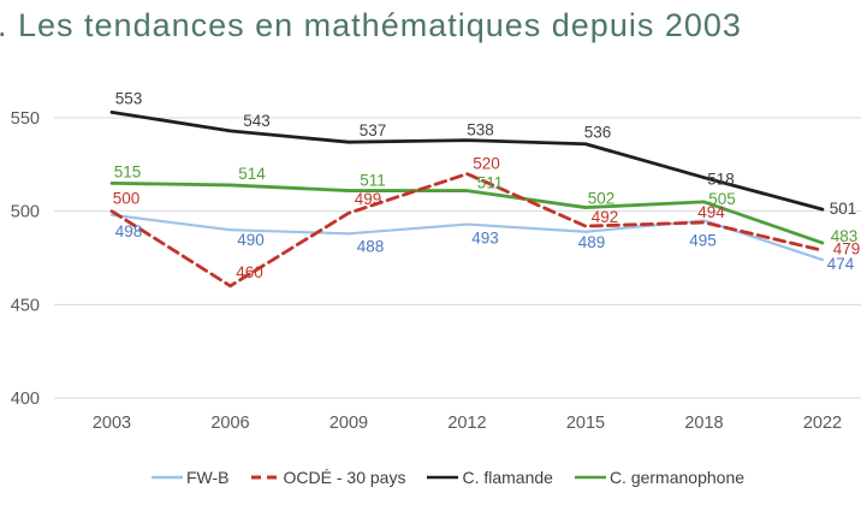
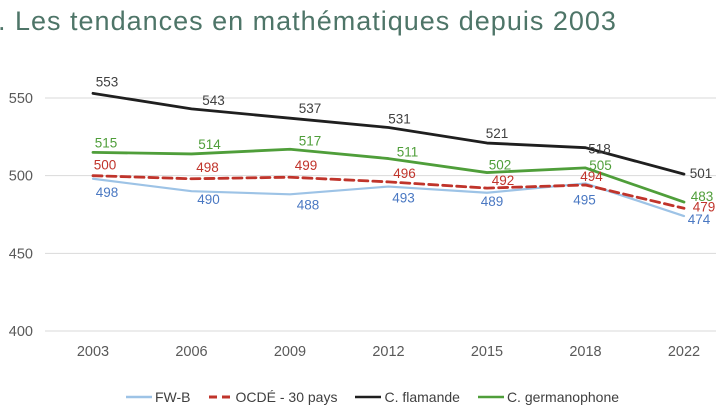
OCDÉ - 30 pays/2006: 460 -> 498
C. germanophone/2009: 511 -> 517
OCDÉ - 30 pays/2012: 520 -> 496
C. flamande/2012: 538 -> 531
C. flamande/2015: 536 -> 521
